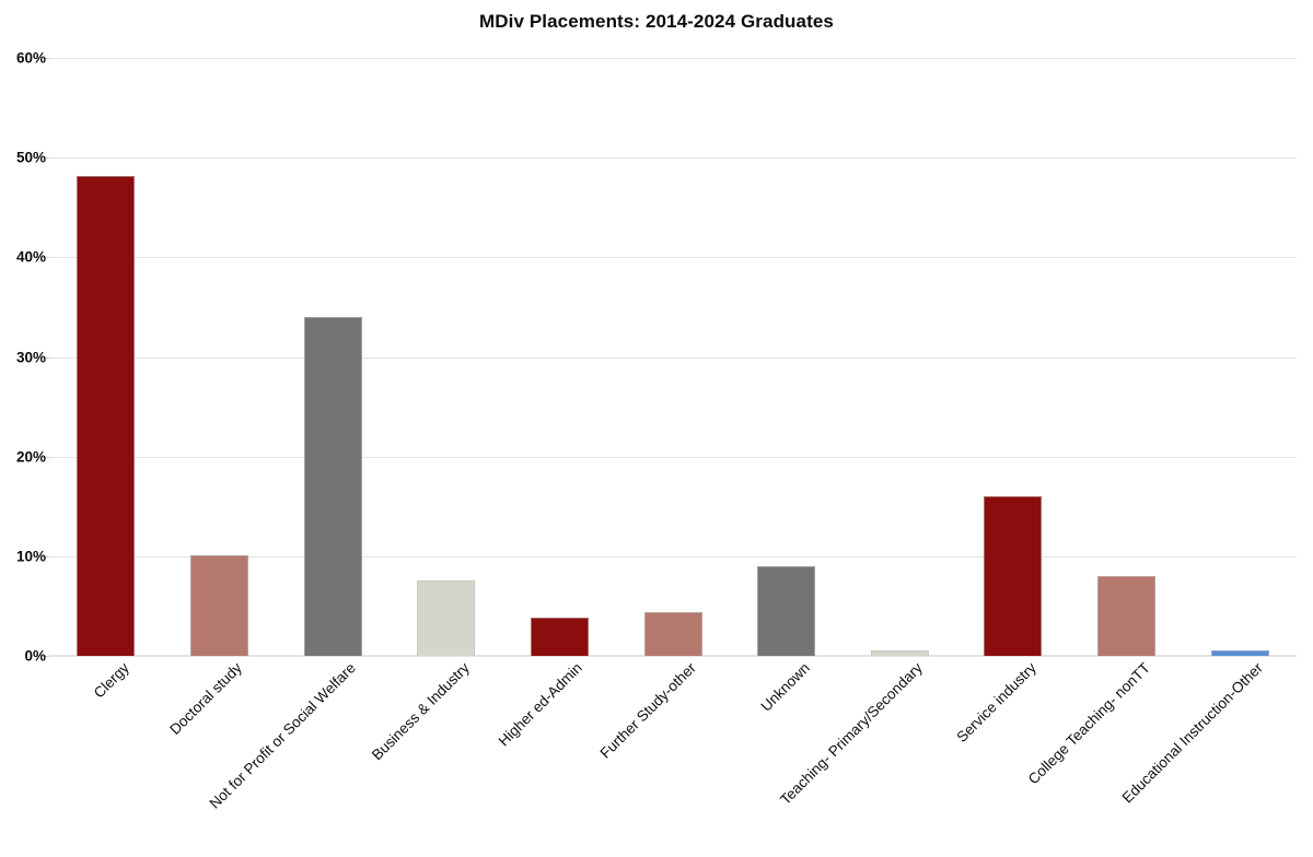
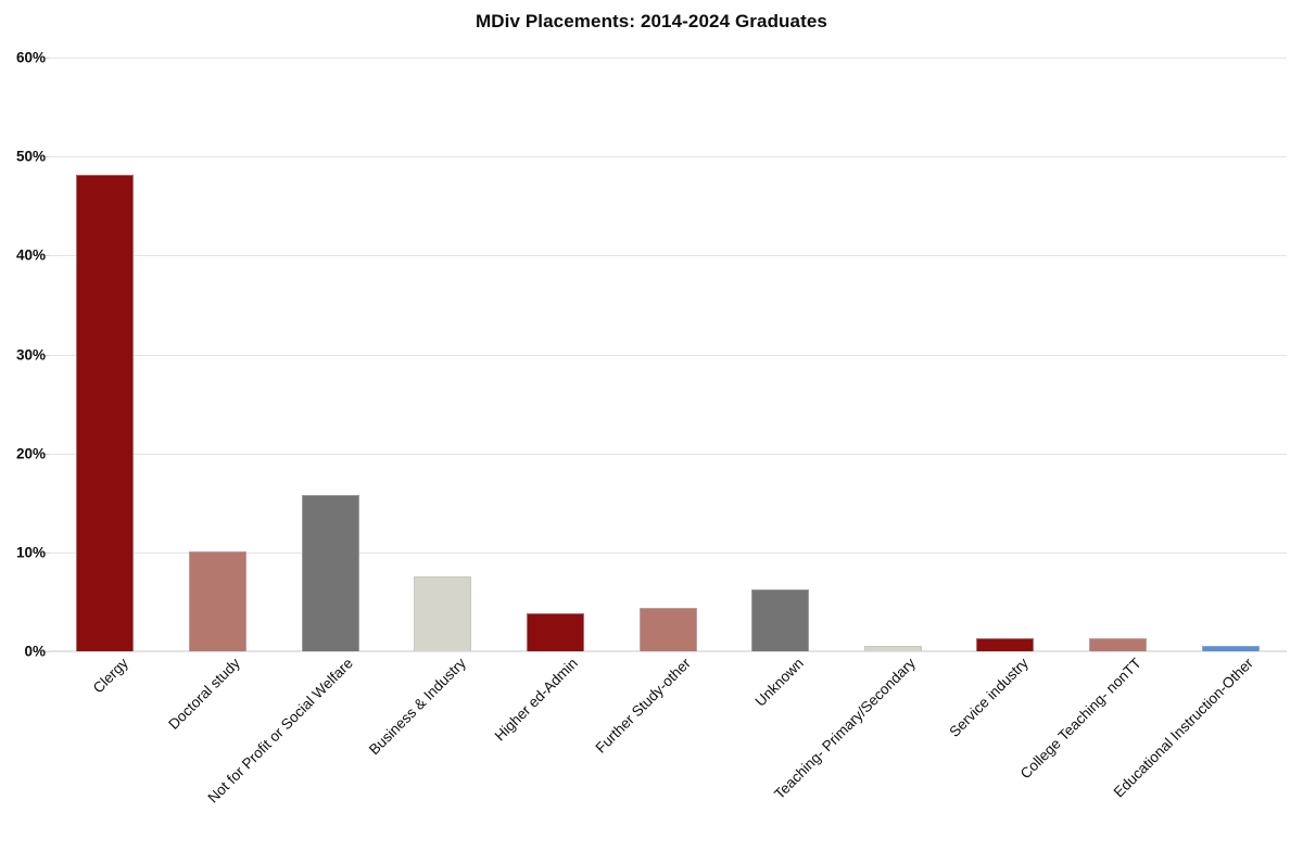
Not for Profit or Social Welfare: 34% -> 16%
Unknown: 9% -> 6%
Service industry: 16% -> 1%
College Teaching- nonTT: 8% -> 1%
